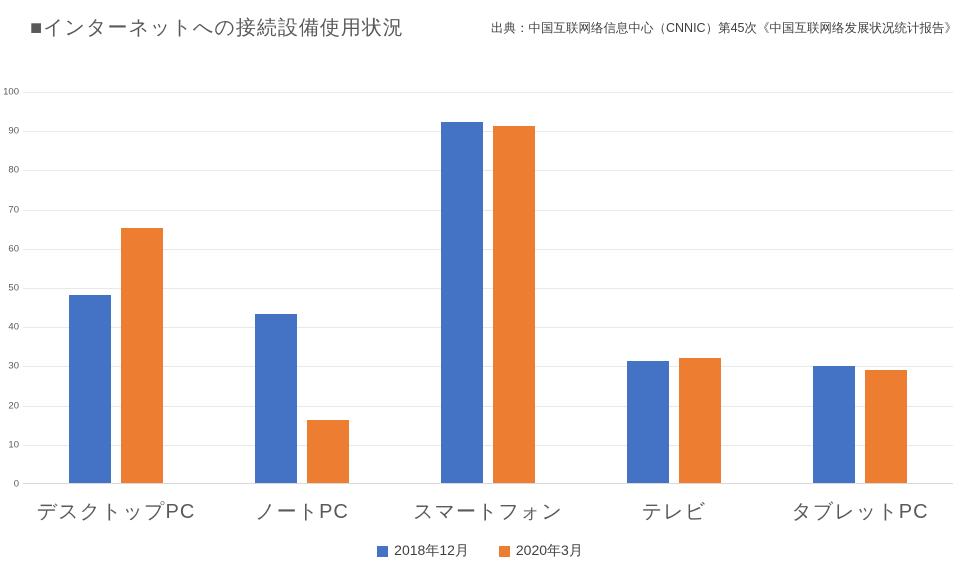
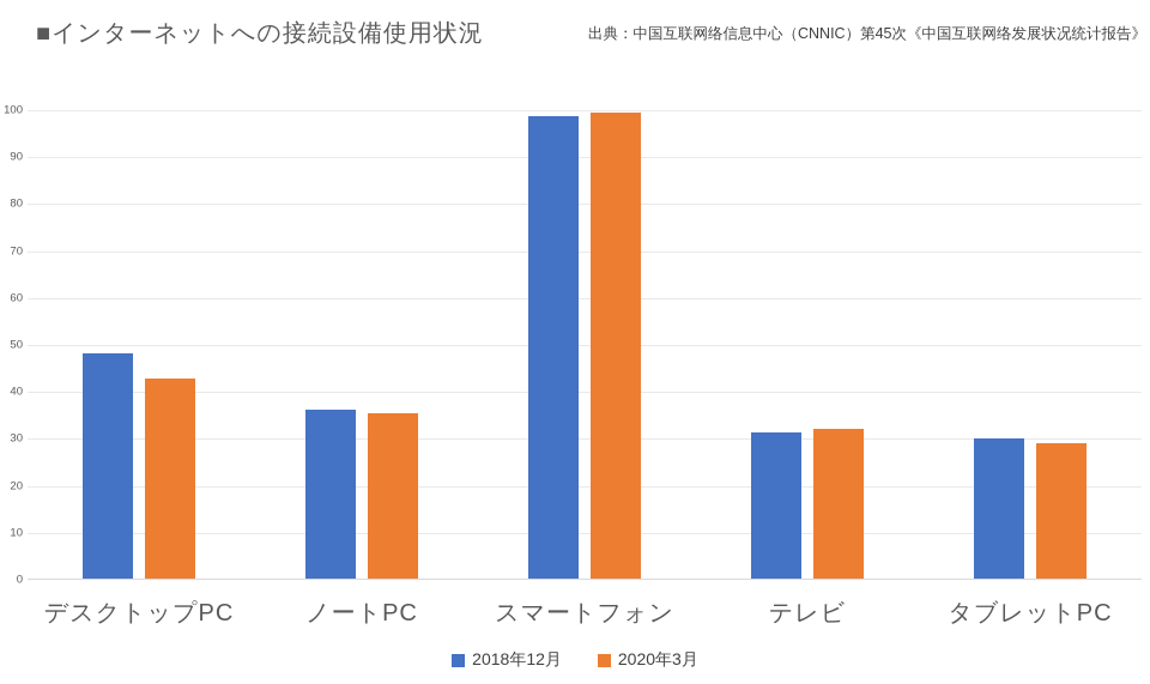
2020年3月/デスクトップPC: 65 -> 43
2018年12月/ノートPC: 43 -> 36
2020年3月/ノートPC: 16 -> 35
2018年12月/スマートフォン: 92 -> 99
2020年3月/スマートフォン: 91 -> 99
